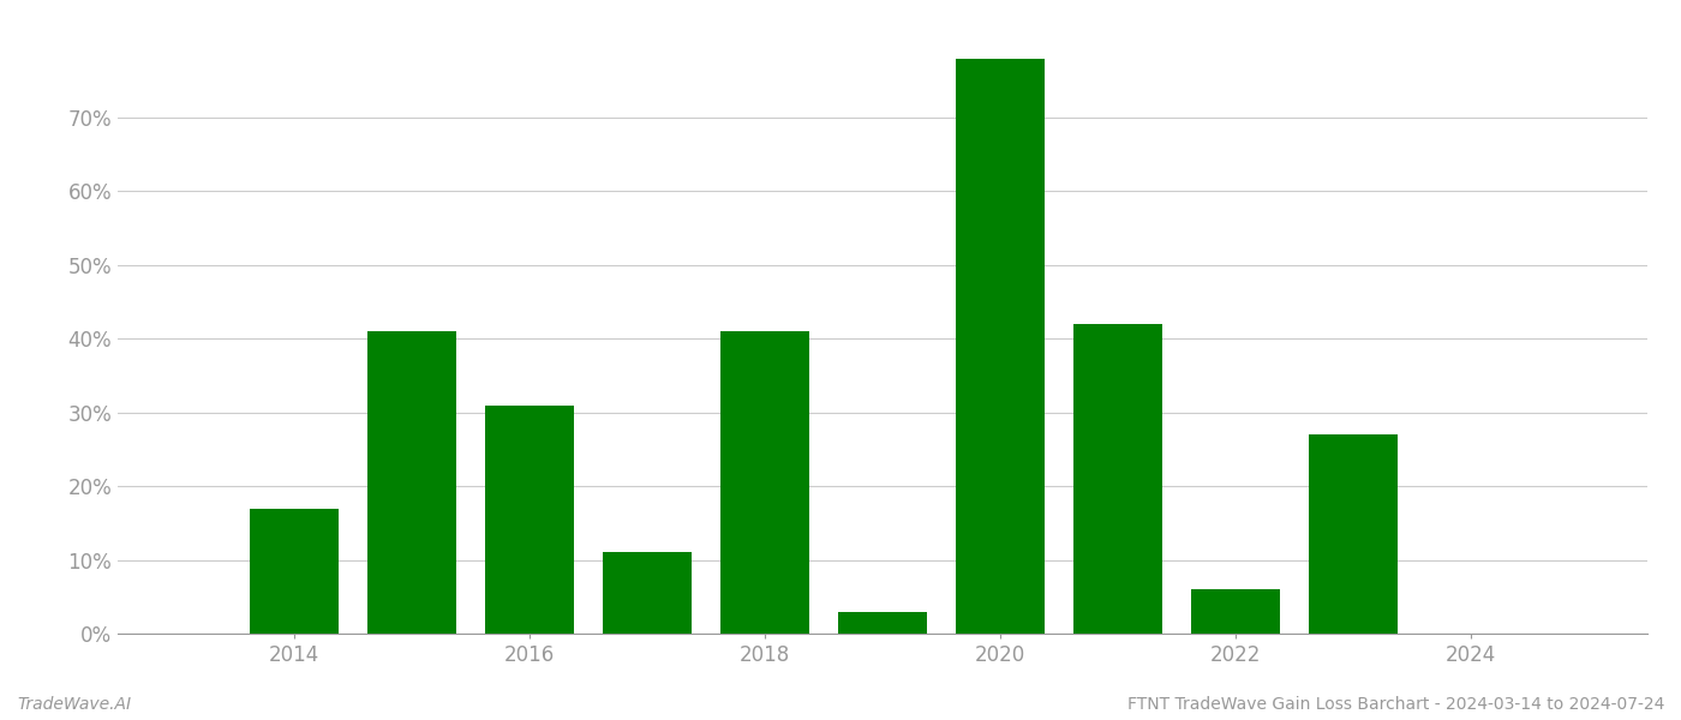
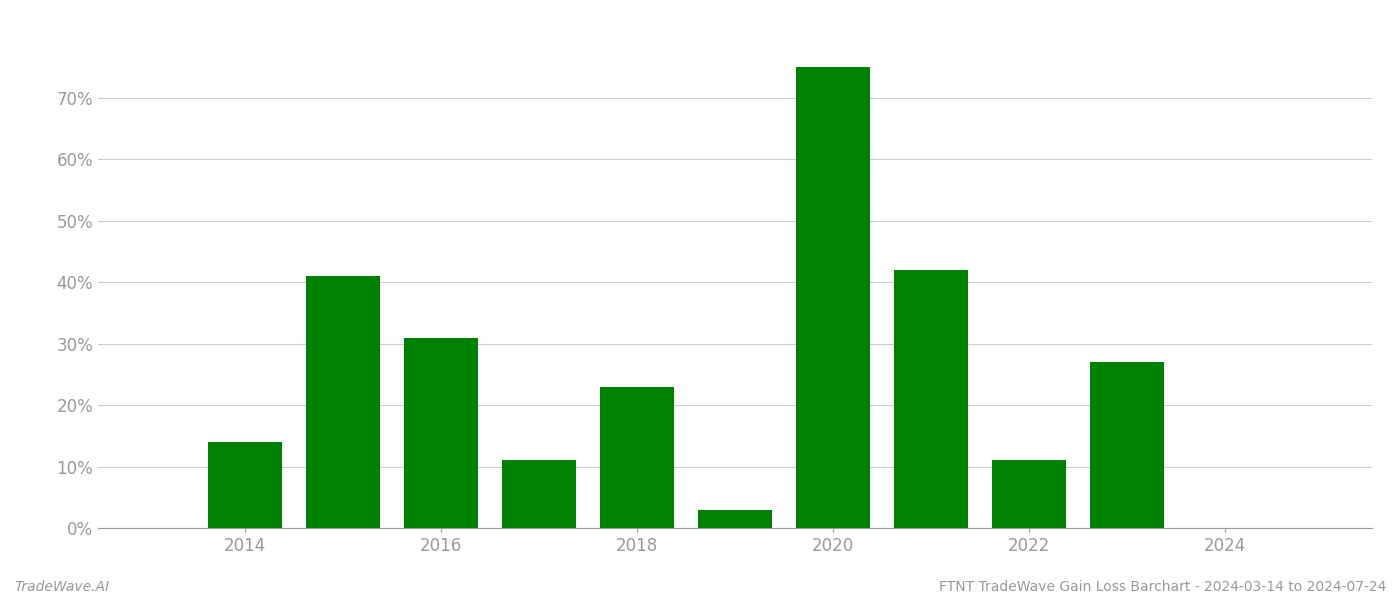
2014: 17% -> 14%
2018: 41% -> 23%
2020: 78% -> 75%
2022: 6% -> 11%
